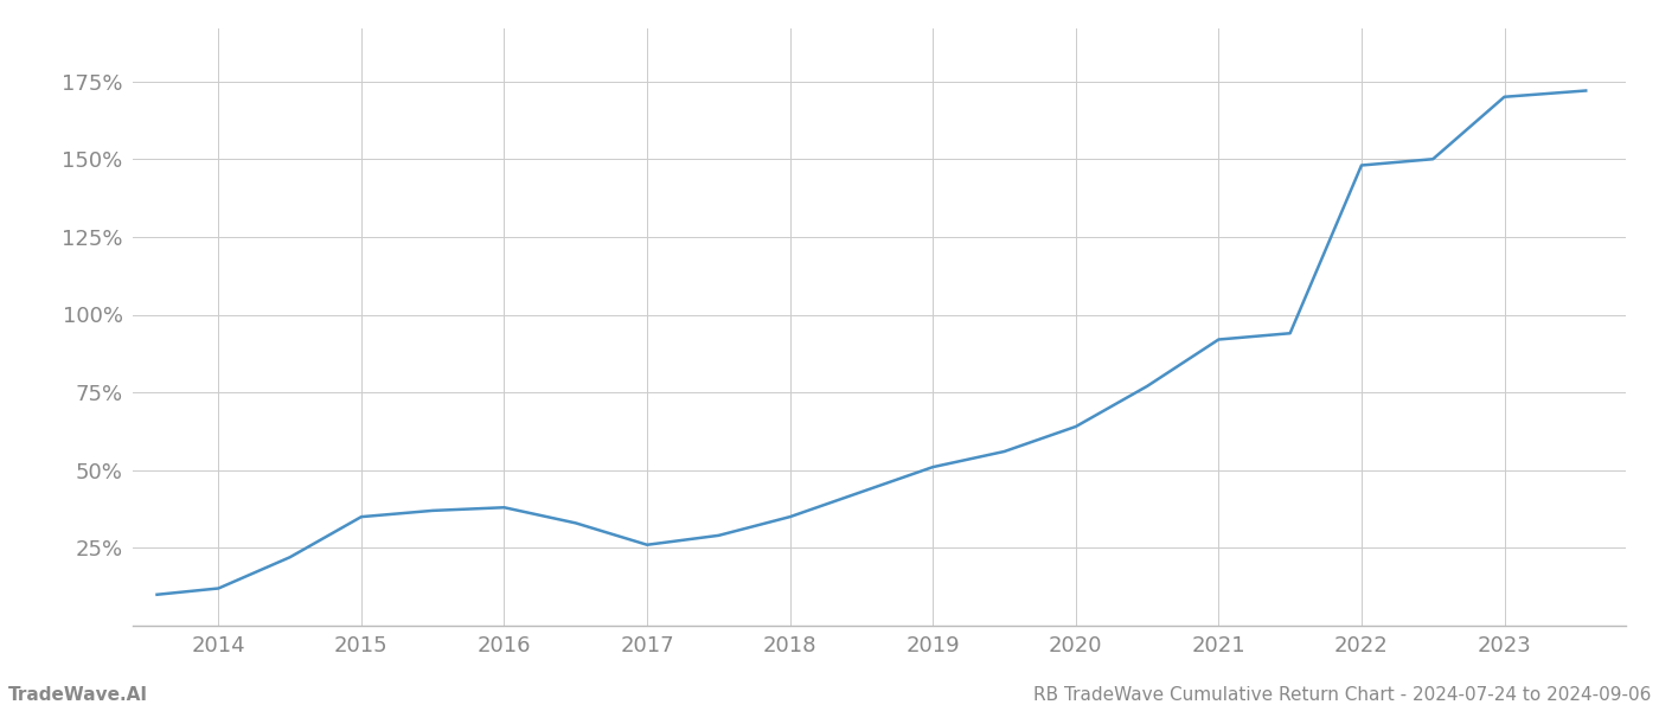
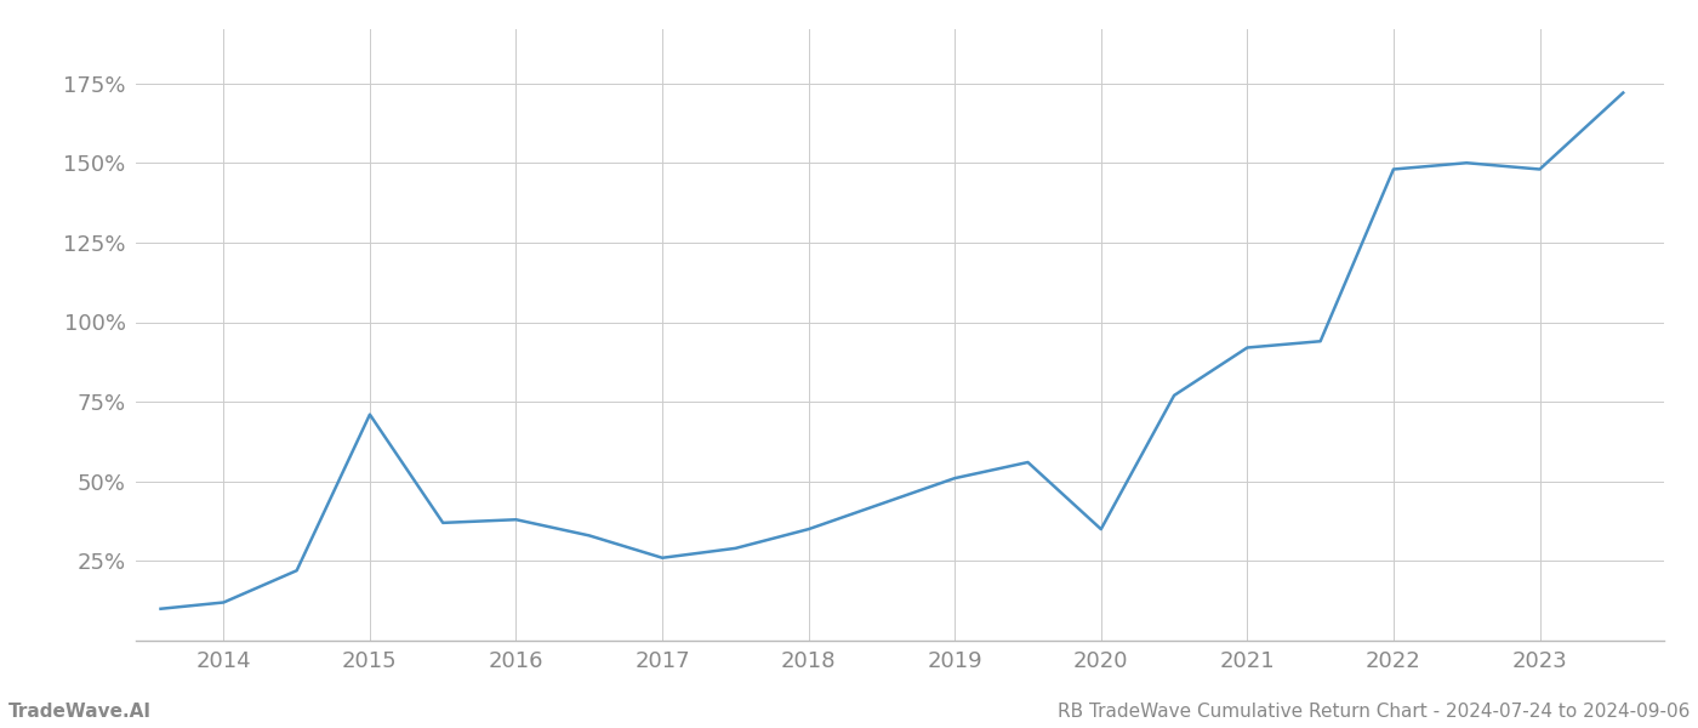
2015: 35% -> 71%
2020: 64% -> 35%
2023: 170% -> 148%
